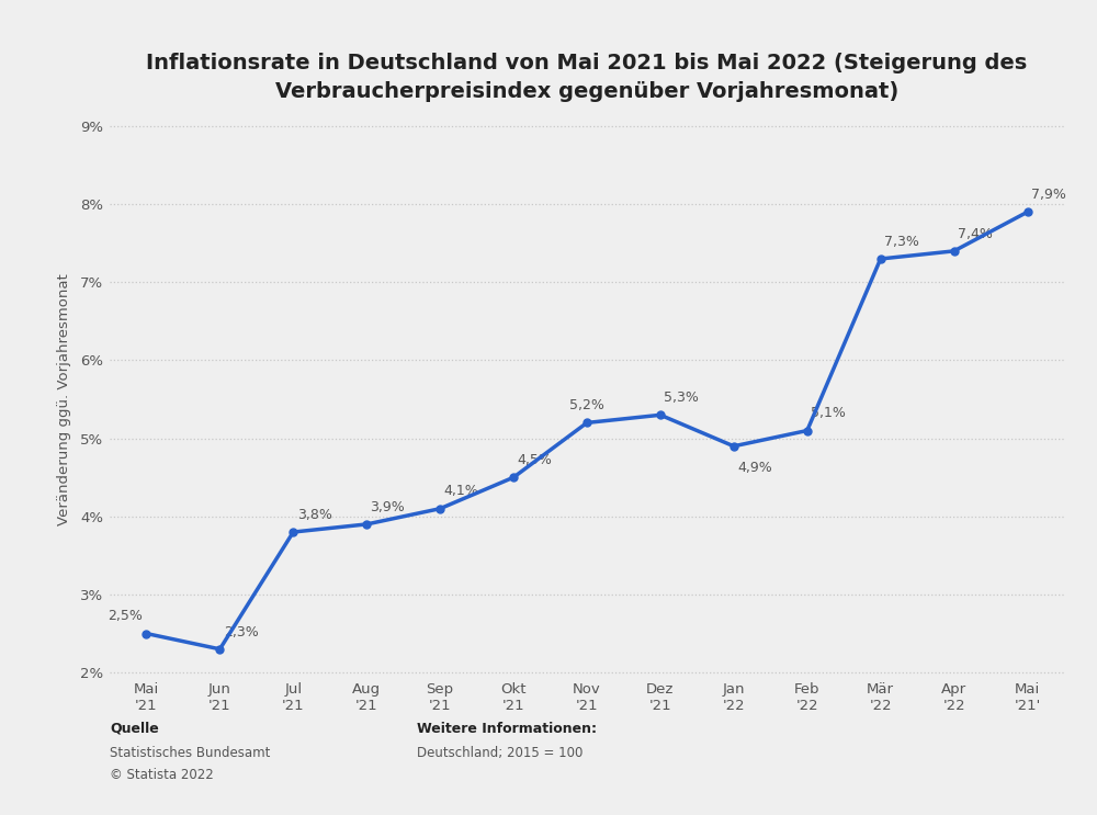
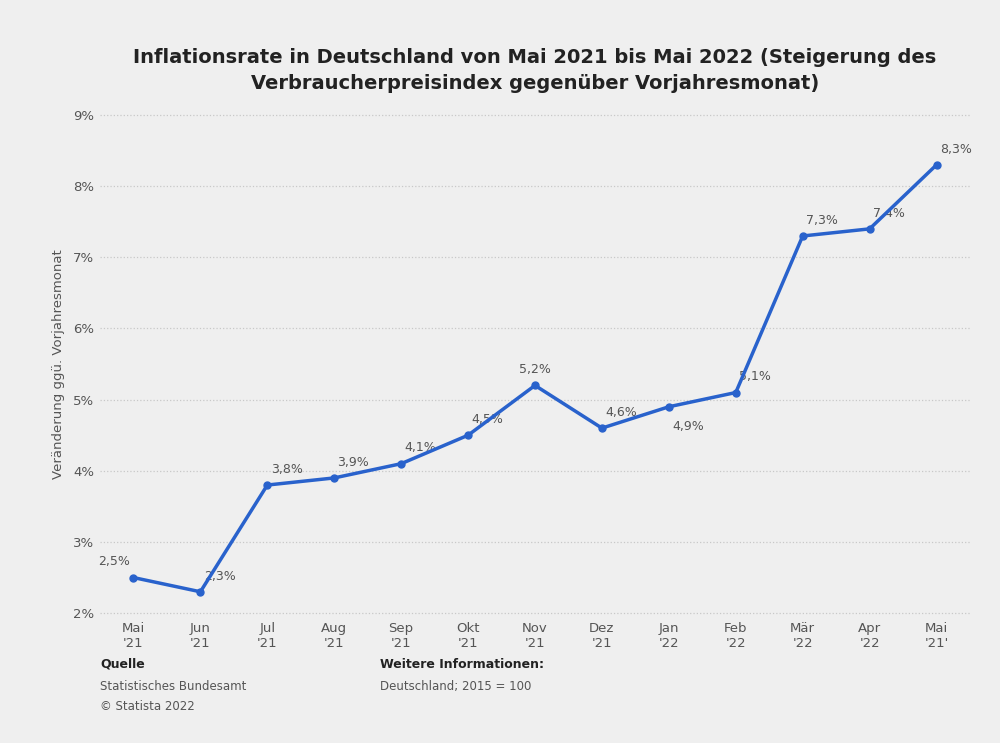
Dez '21: 5,3% -> 4,6%
Mai '21': 7,9% -> 8,3%
